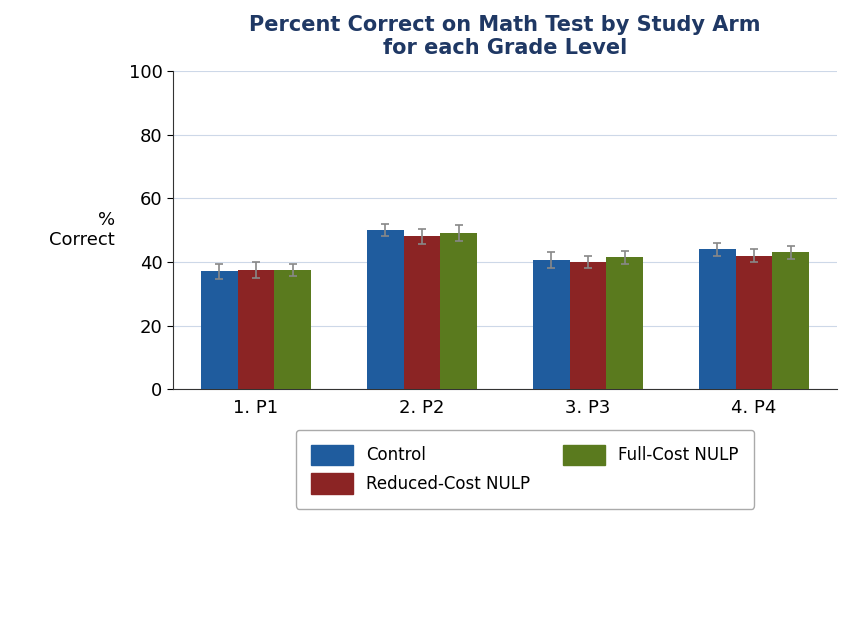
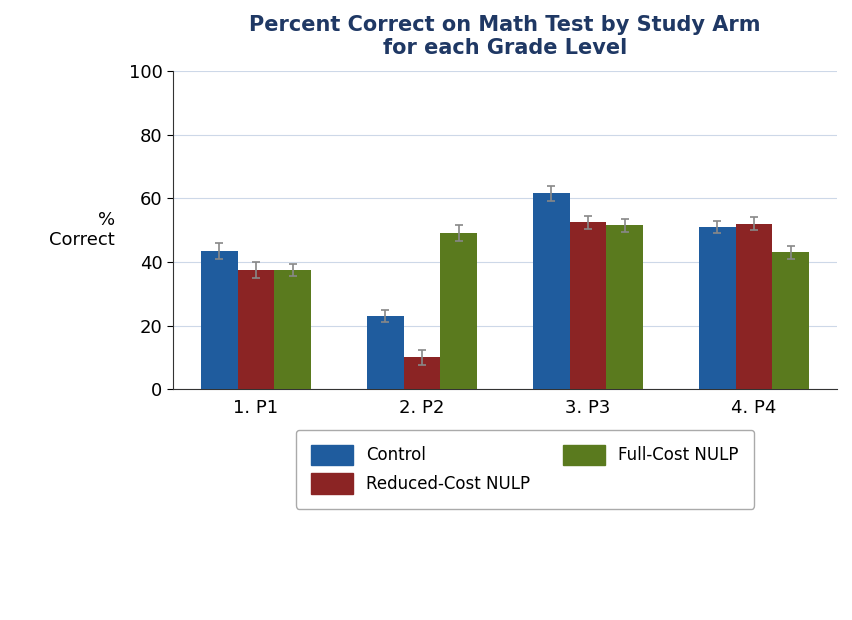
Control/1. P1: 37.0 -> 43.5
Control/2. P2: 50.0 -> 23.0
Reduced-Cost NULP/2. P2: 48.0 -> 10.0
Control/3. P3: 40.5 -> 61.5
Reduced-Cost NULP/3. P3: 40.0 -> 52.5
Full-Cost NULP/3. P3: 41.5 -> 51.5
Control/4. P4: 44.0 -> 51.0
Reduced-Cost NULP/4. P4: 42.0 -> 52.0
